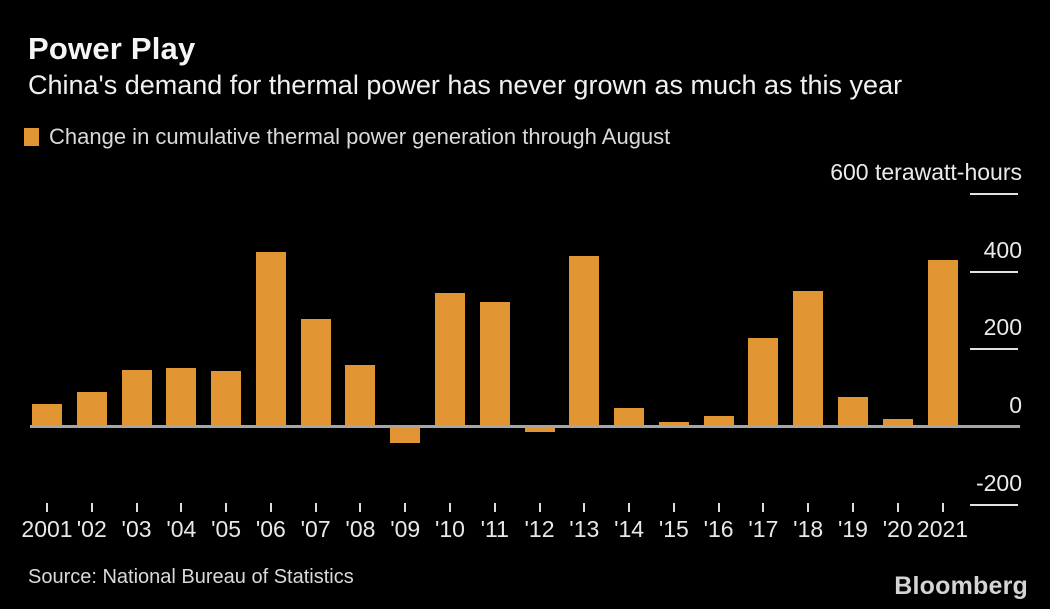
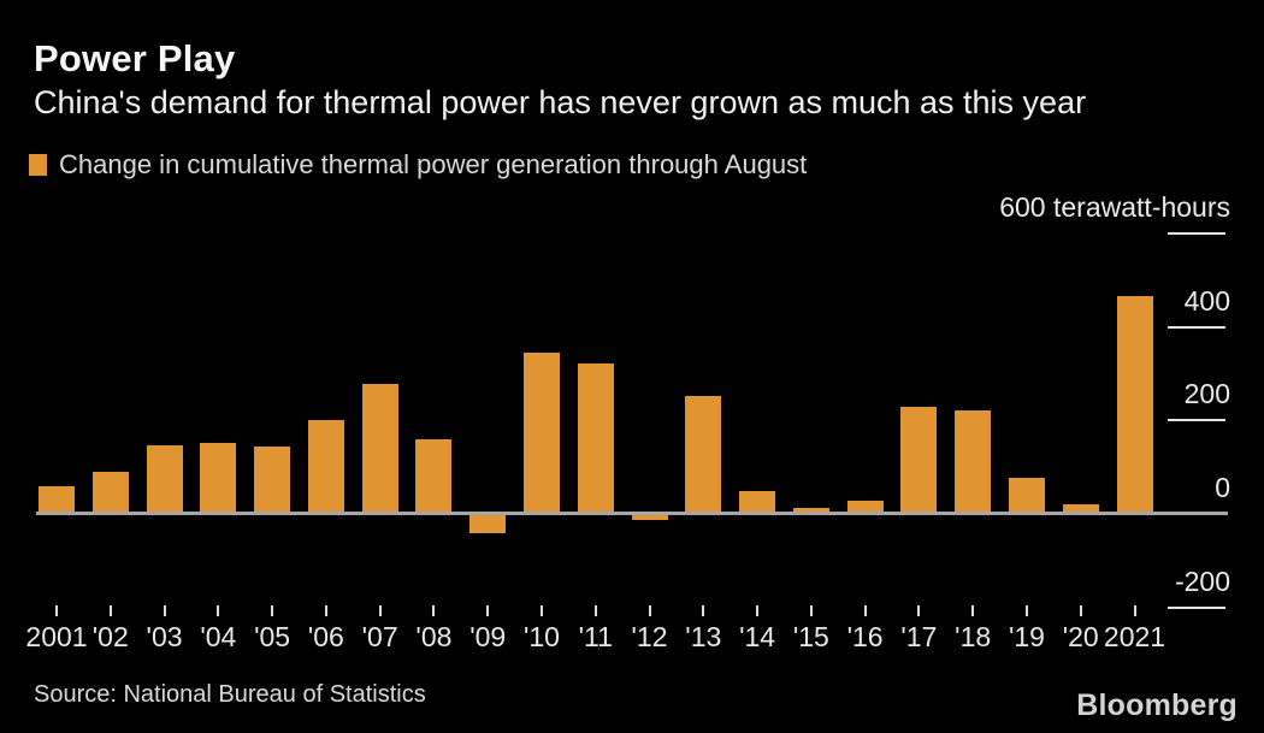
'06: 450 -> 200
'13: 440 -> 250
'18: 350 -> 220
2021: 430 -> 460
